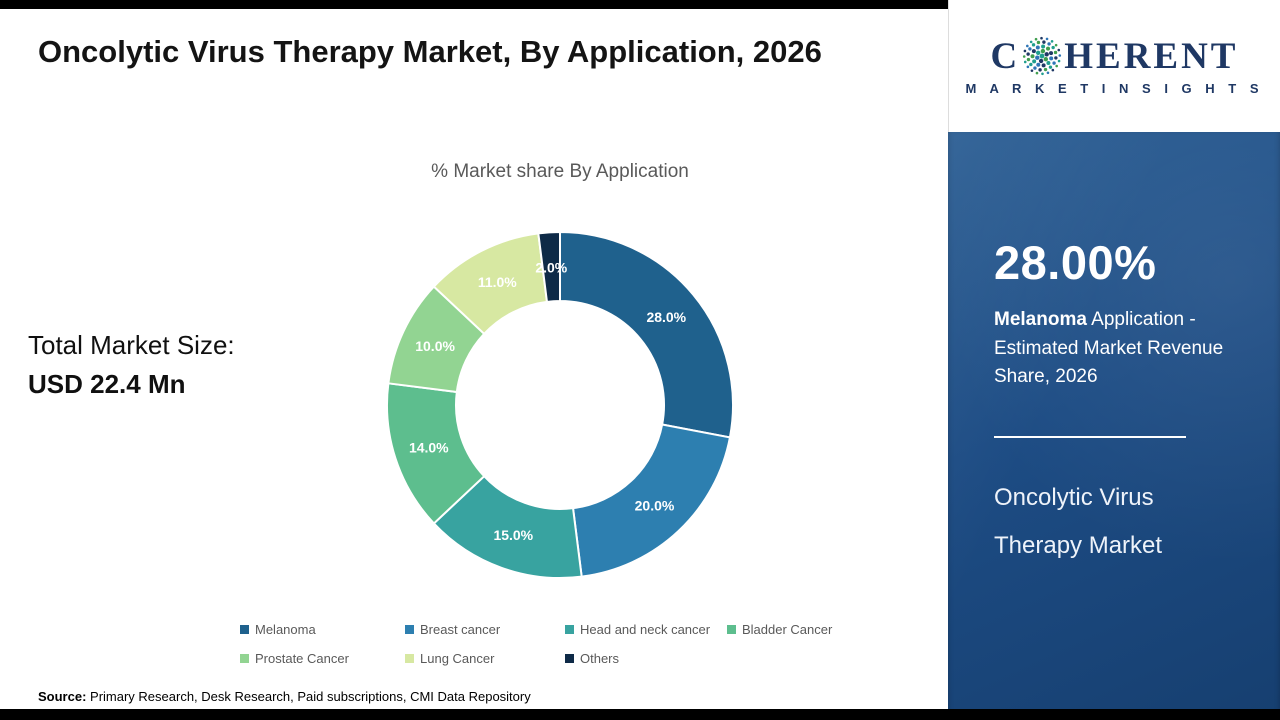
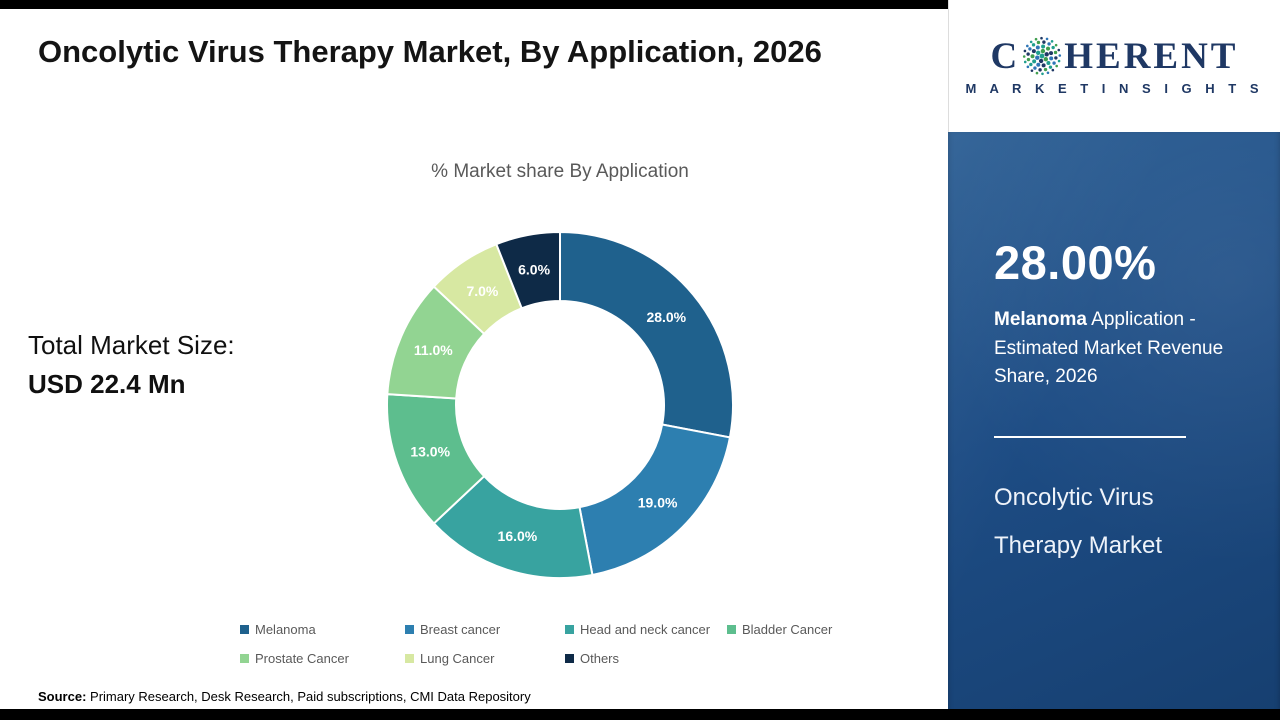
Breast cancer: 20.0% -> 19.0%
Head and neck cancer: 15.0% -> 16.0%
Bladder Cancer: 14.0% -> 13.0%
Prostate Cancer: 10.0% -> 11.0%
Lung Cancer: 11.0% -> 7.0%
Others: 2.0% -> 6.0%
